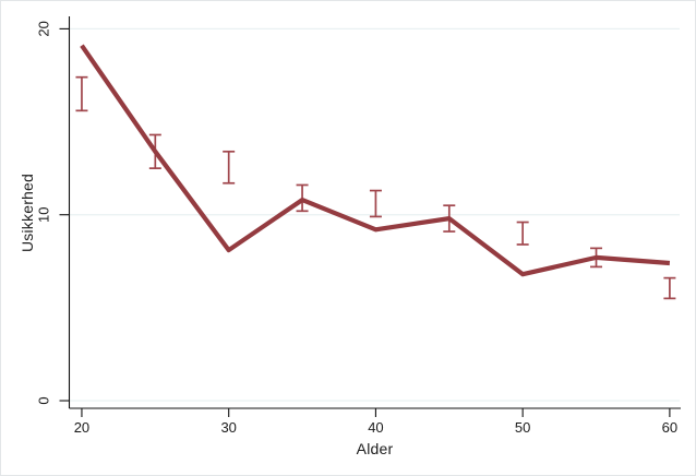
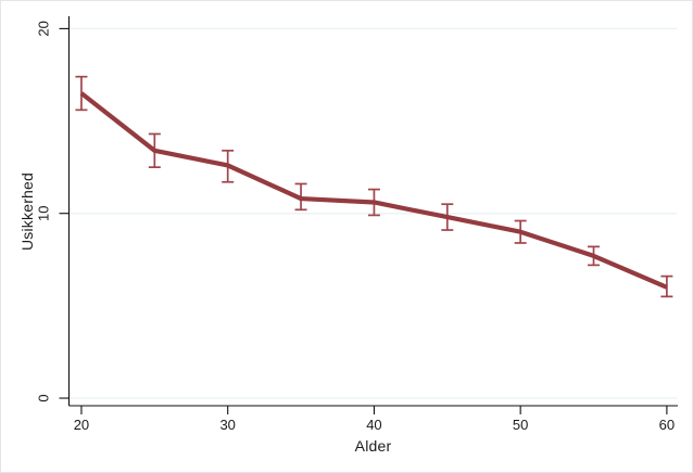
20: 19.1 -> 16.5
30: 8.1 -> 12.6
40: 9.2 -> 10.6
50: 6.8 -> 9.0
60: 7.4 -> 6.0
